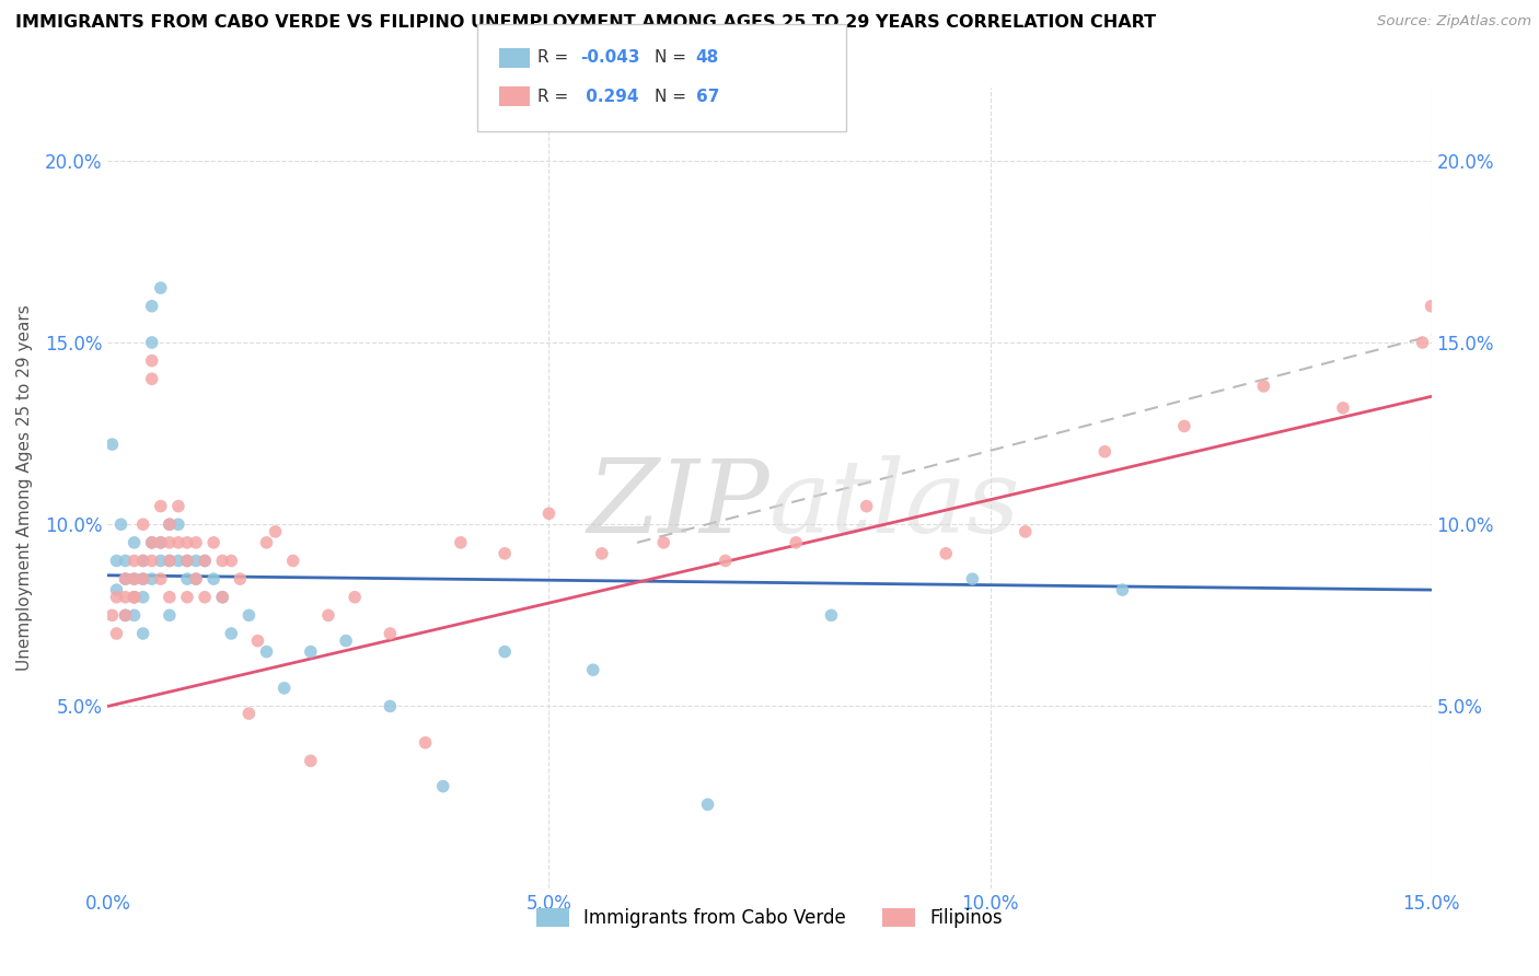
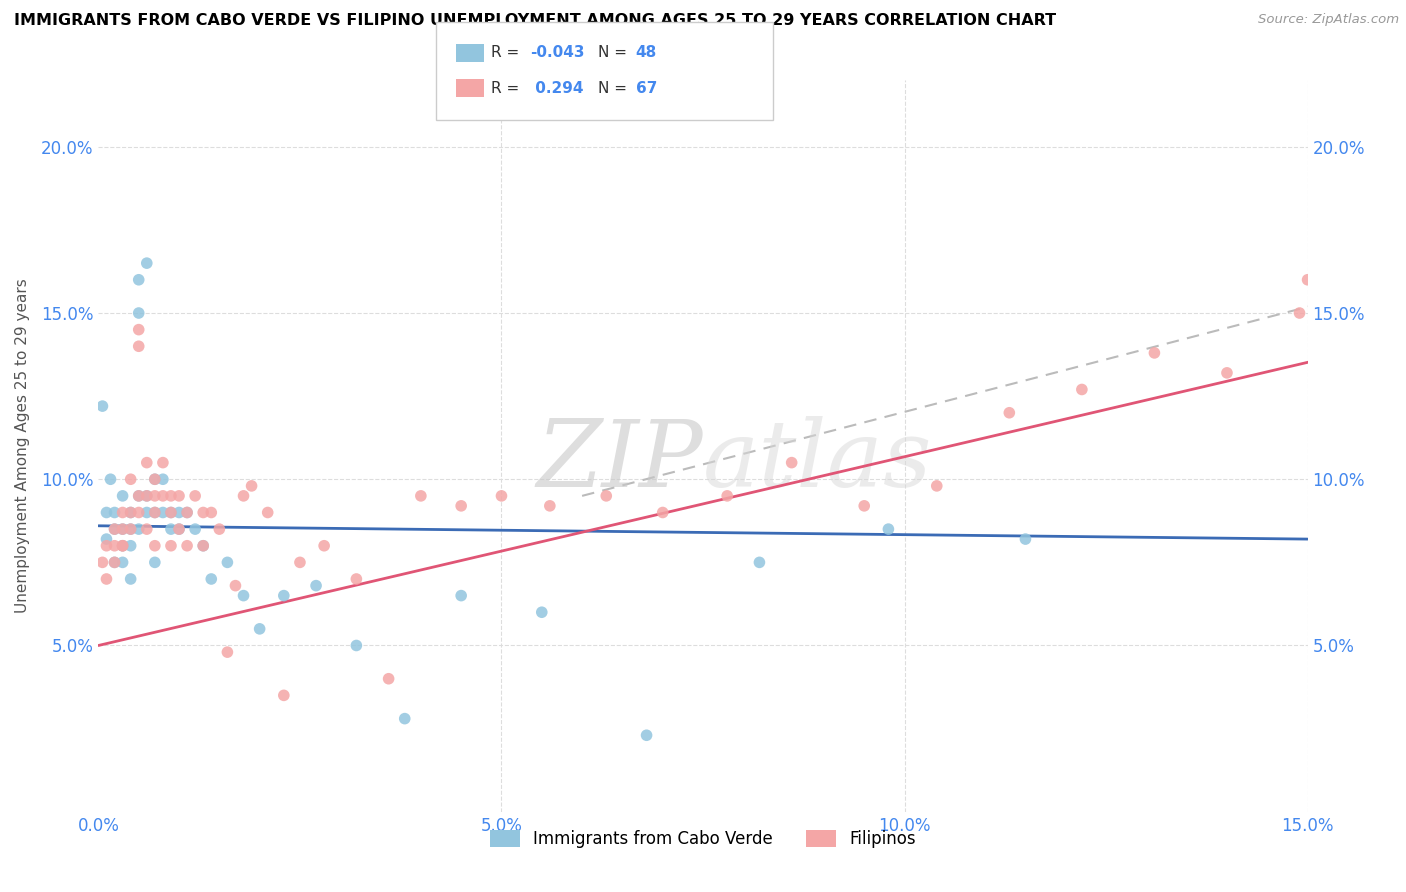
Filipinos/5.0%: 10.3% -> 9.5%
